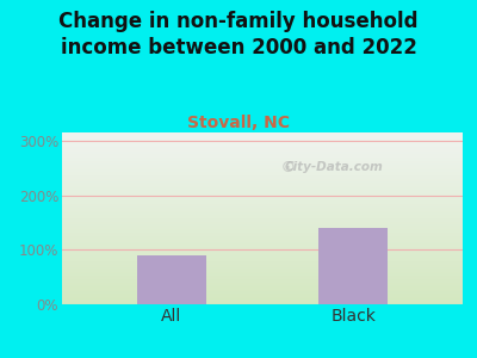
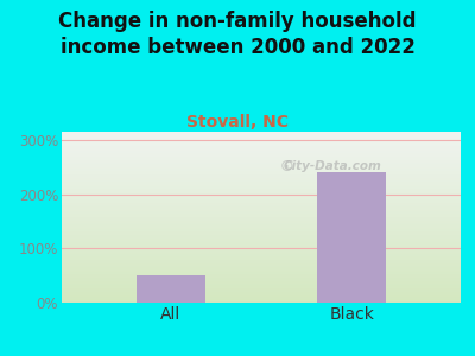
All: 90% -> 50%
Black: 140% -> 240%
